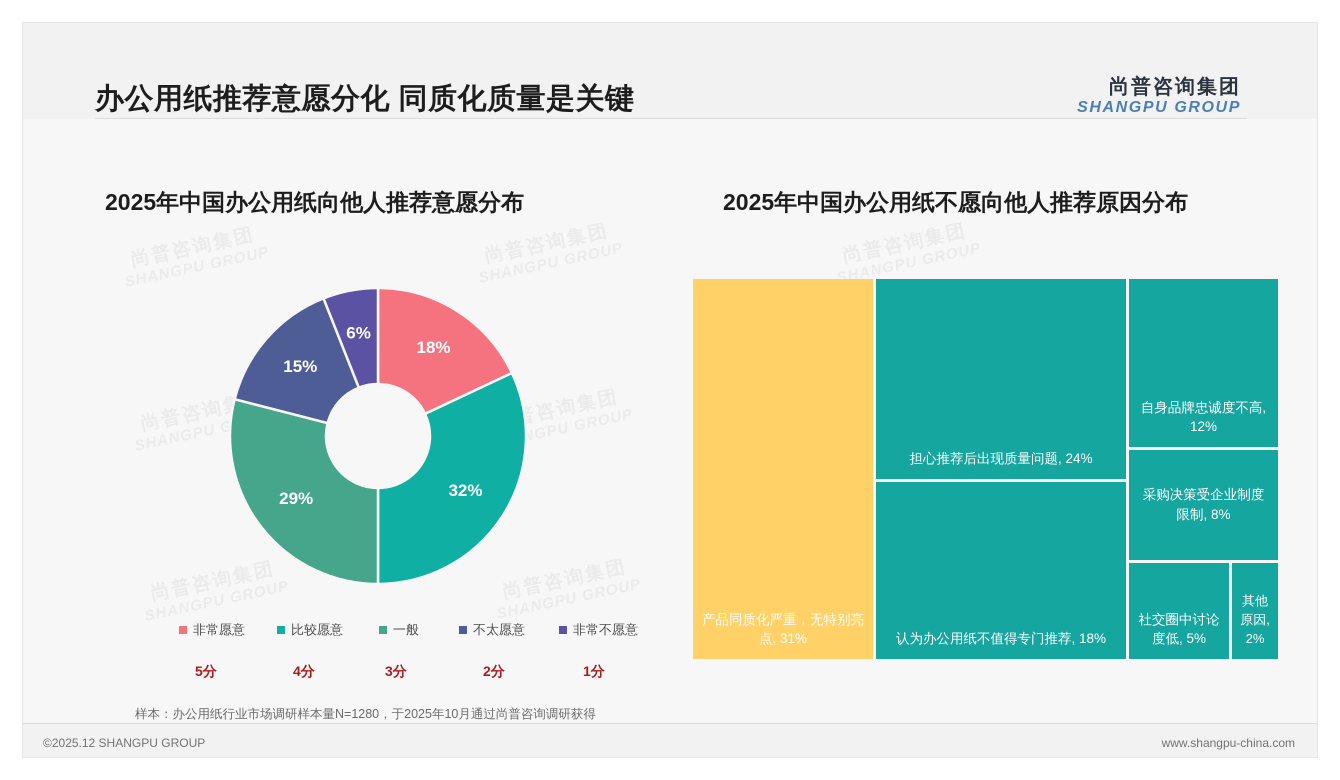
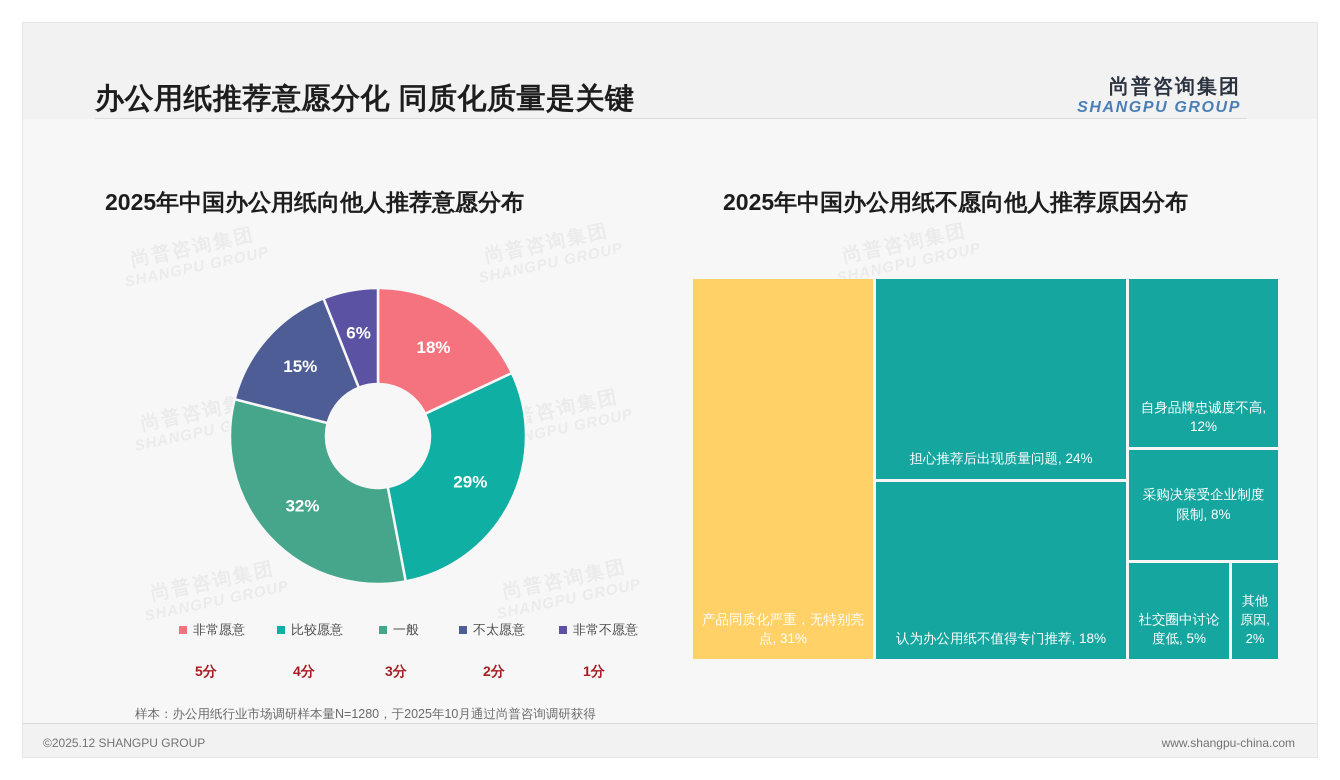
2025年中国办公用纸向他人推荐意愿分布/比较愿意: 32% -> 29%
2025年中国办公用纸向他人推荐意愿分布/一般: 29% -> 32%
